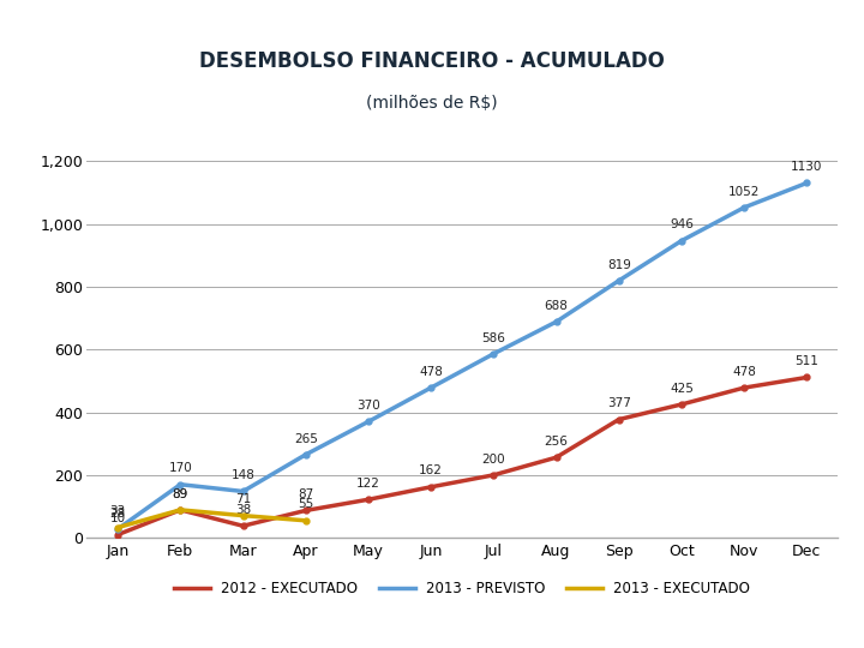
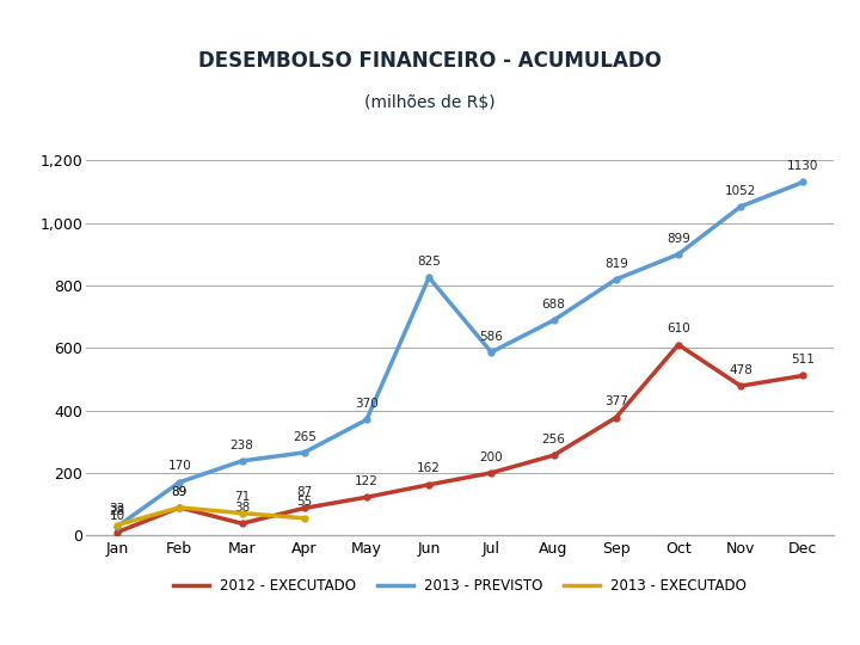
2013 - PREVISTO/Mar: 148 -> 238
2013 - PREVISTO/Jun: 478 -> 825
2012 - EXECUTADO/Oct: 425 -> 610
2013 - PREVISTO/Oct: 946 -> 899
